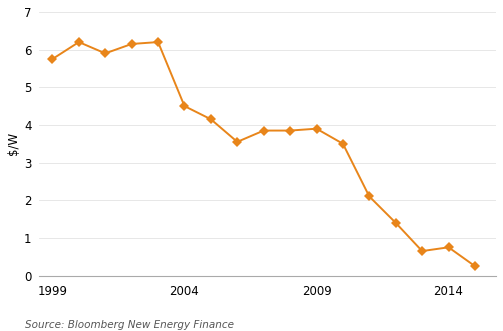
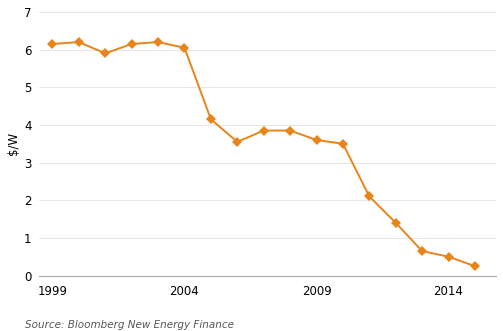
1999: 5.75 -> 6.15
2004: 4.50 -> 6.05
2009: 3.90 -> 3.60
2014: 0.75 -> 0.50
